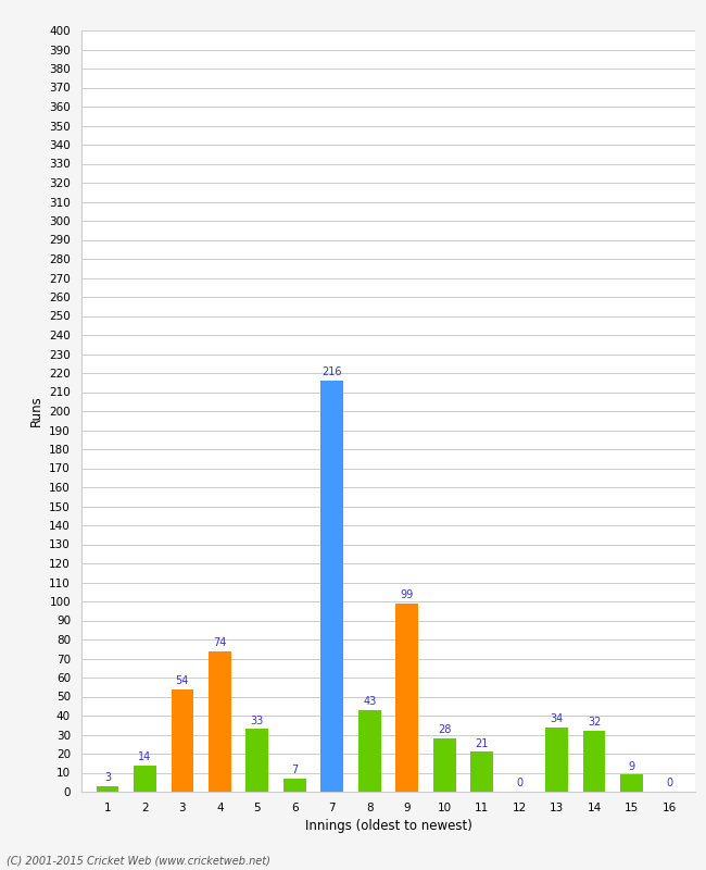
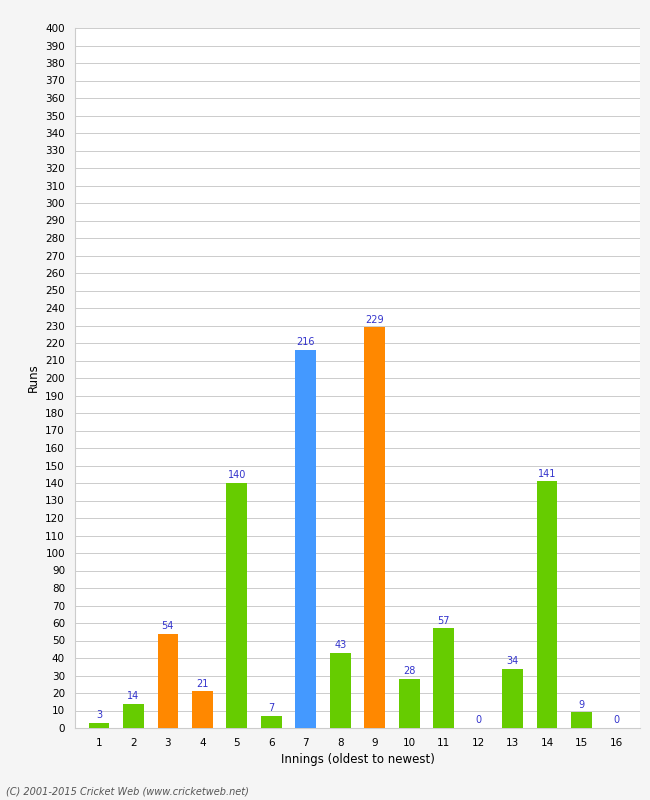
4: 74 -> 21
5: 33 -> 140
9: 99 -> 229
11: 21 -> 57
14: 32 -> 141
